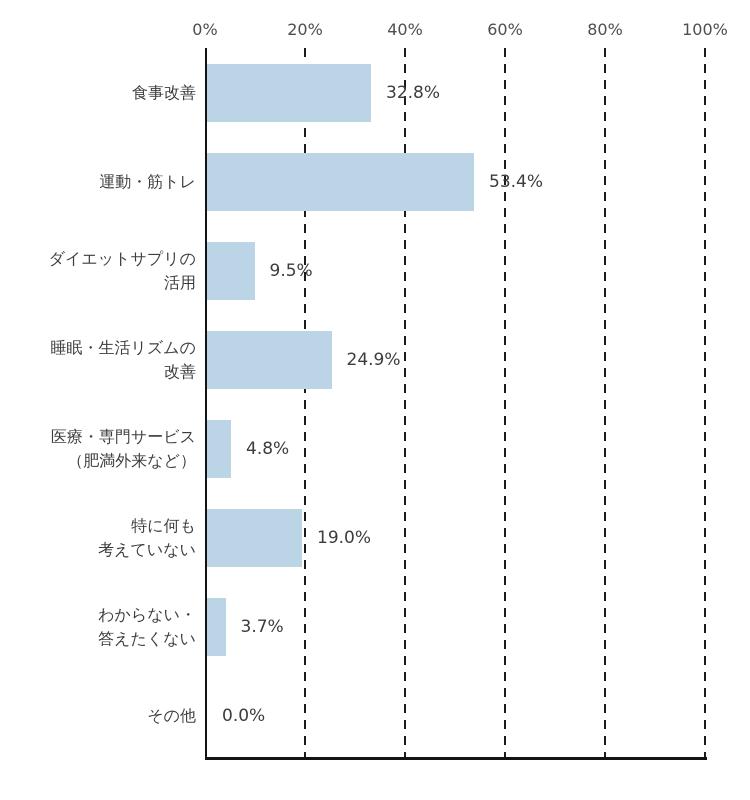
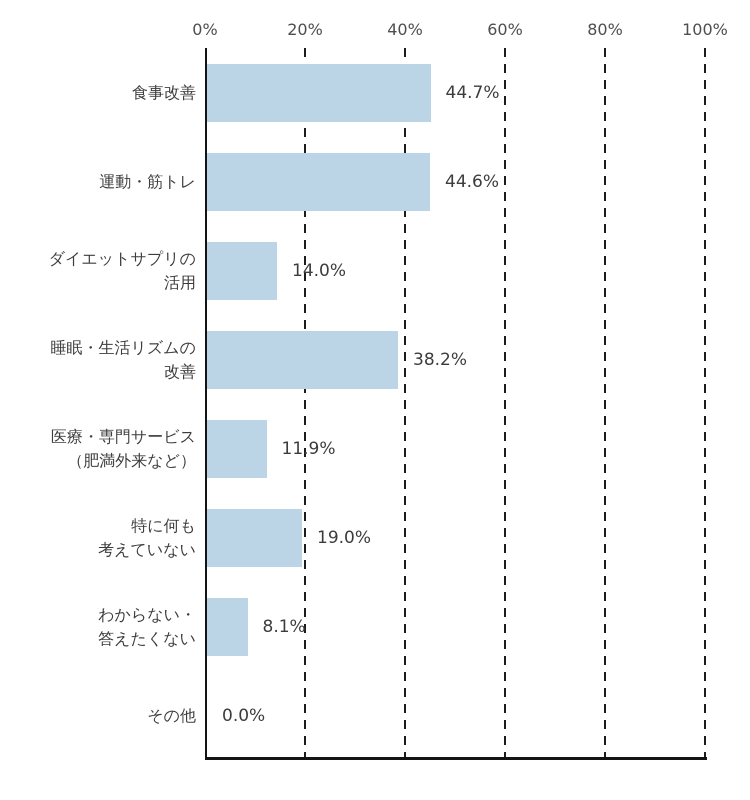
食事改善: 32.8% -> 44.7%
運動・筋トレ: 53.4% -> 44.6%
ダイエットサプリの 活用: 9.5% -> 14.0%
睡眠・生活リズムの 改善: 24.9% -> 38.2%
医療・専門サービス （肥満外来など）: 4.8% -> 11.9%
わからない・ 答えたくない: 3.7% -> 8.1%
